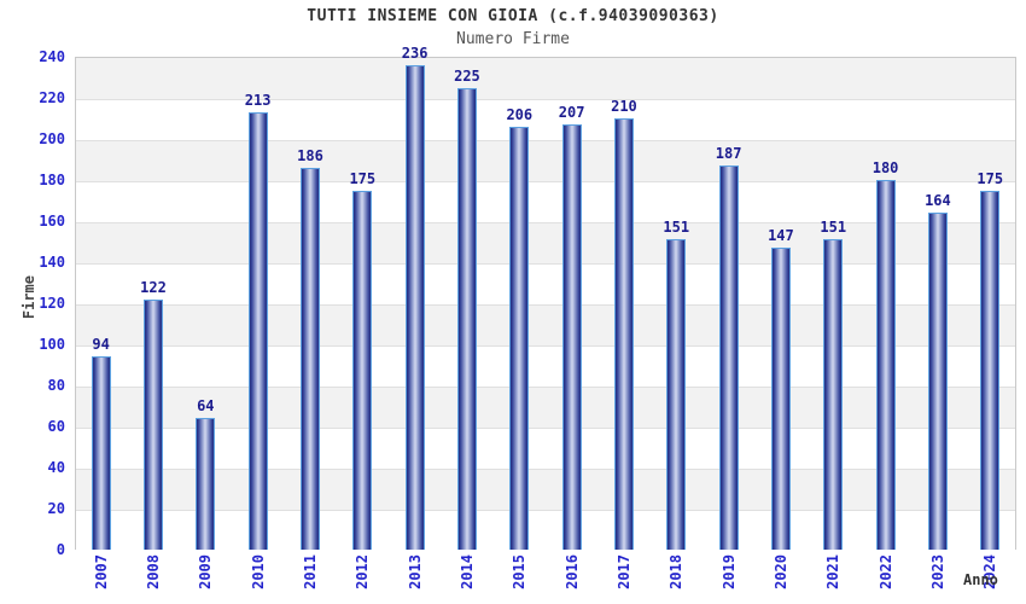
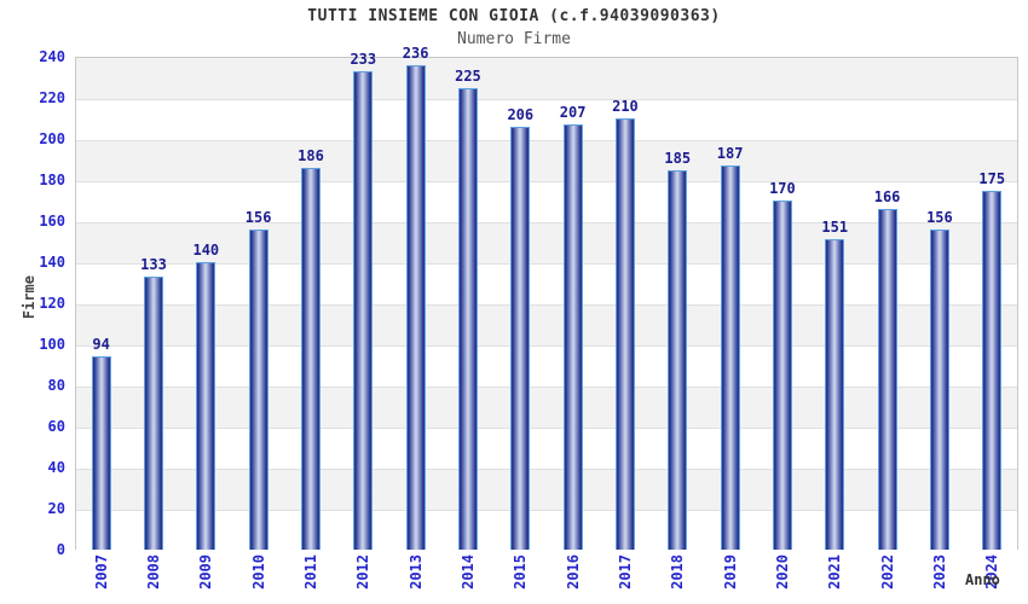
2008: 122 -> 133
2009: 64 -> 140
2010: 213 -> 156
2012: 175 -> 233
2018: 151 -> 185
2020: 147 -> 170
2022: 180 -> 166
2023: 164 -> 156
